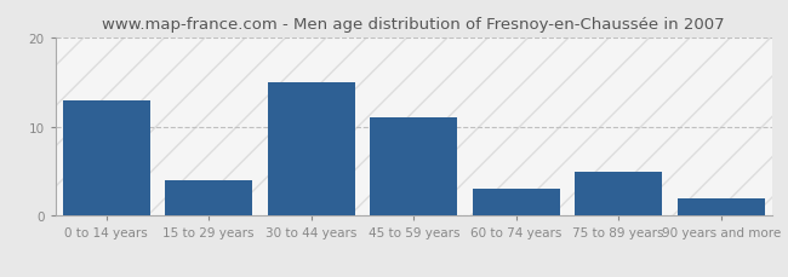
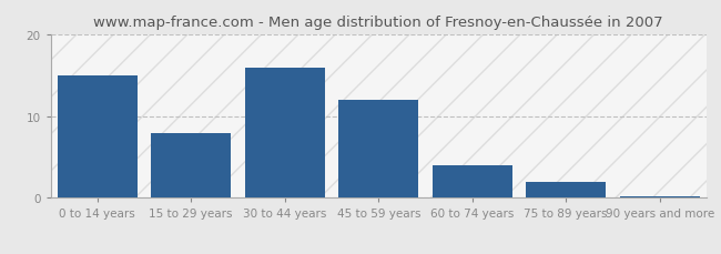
0 to 14 years: 13.0 -> 15.0
15 to 29 years: 4.0 -> 8.0
30 to 44 years: 15.0 -> 16.0
45 to 59 years: 11.0 -> 12.0
60 to 74 years: 3.0 -> 4.0
75 to 89 years: 5.0 -> 2.0
90 years and more: 2.0 -> 0.2
